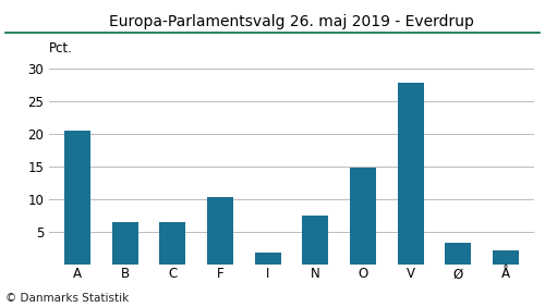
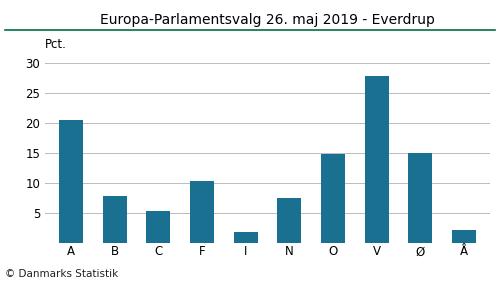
B: 6.5 -> 7.8
C: 6.5 -> 5.2
Ø: 3.3 -> 15.0
